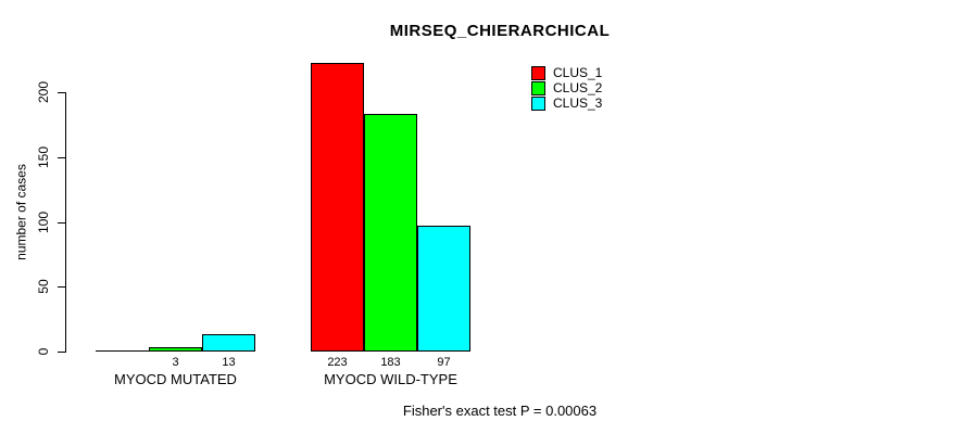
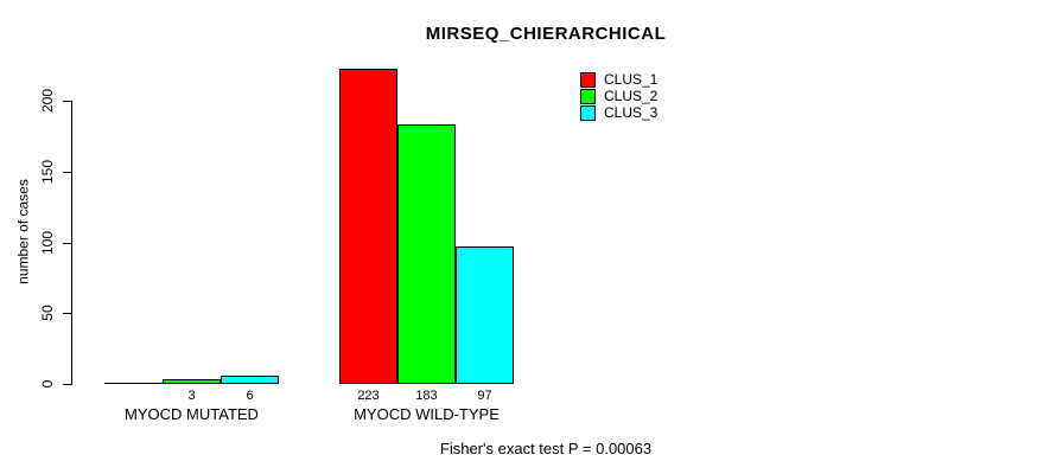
CLUS_3/MYOCD MUTATED: 13 -> 6
